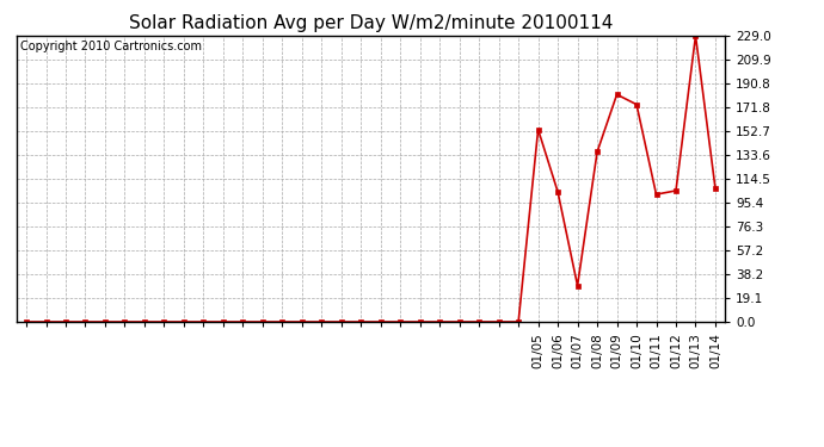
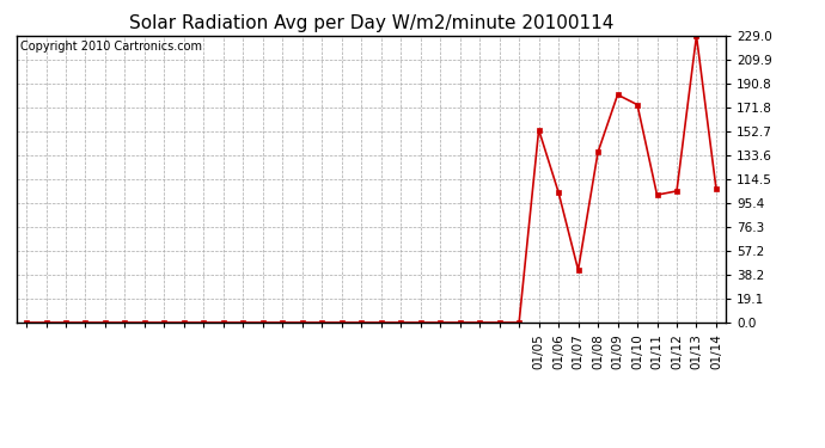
01/07: 29 -> 42
